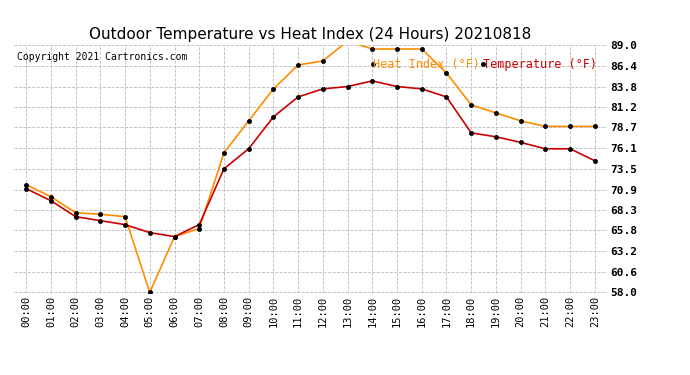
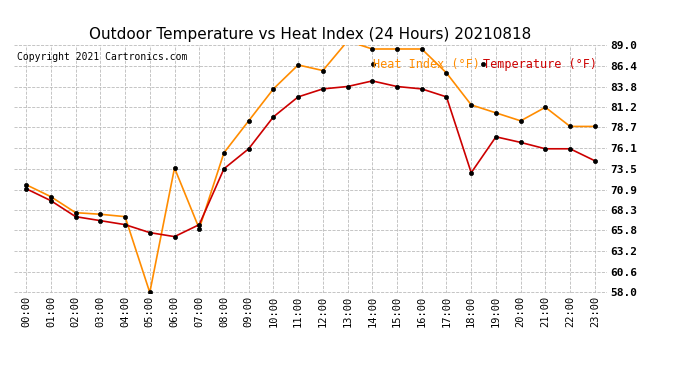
Heat Index (°F)/06:00: 65.0 -> 73.6
Heat Index (°F)/12:00: 87.0 -> 85.8
Temperature (°F)/18:00: 78.0 -> 73.0
Heat Index (°F)/21:00: 78.8 -> 81.2
